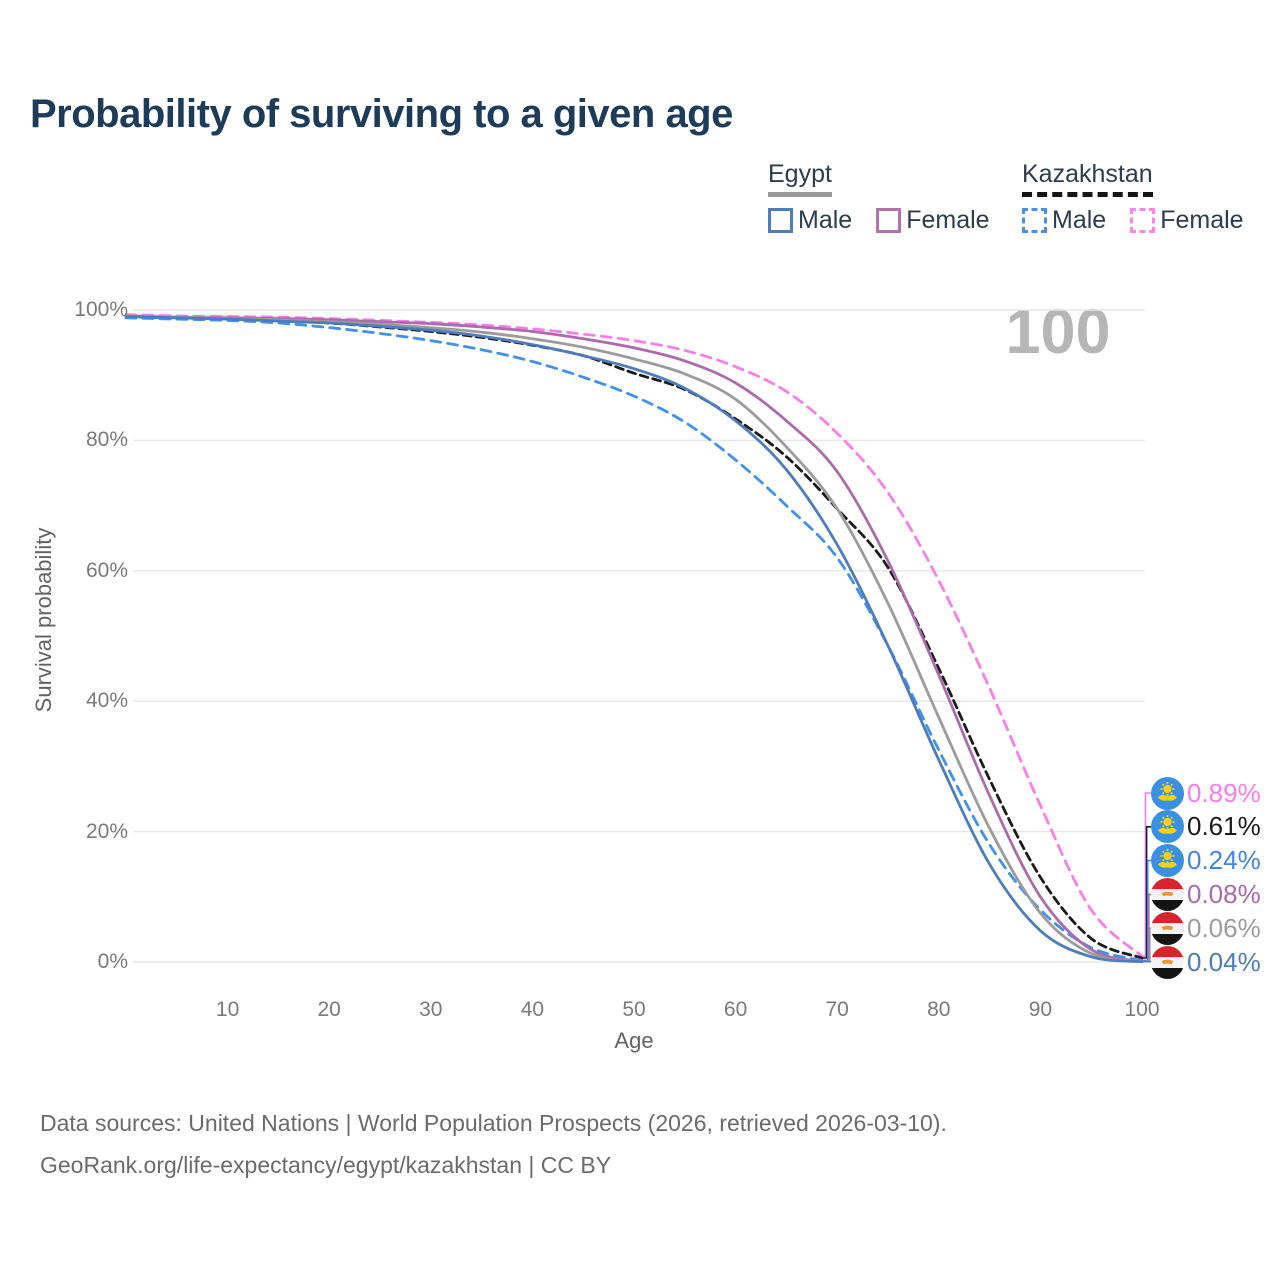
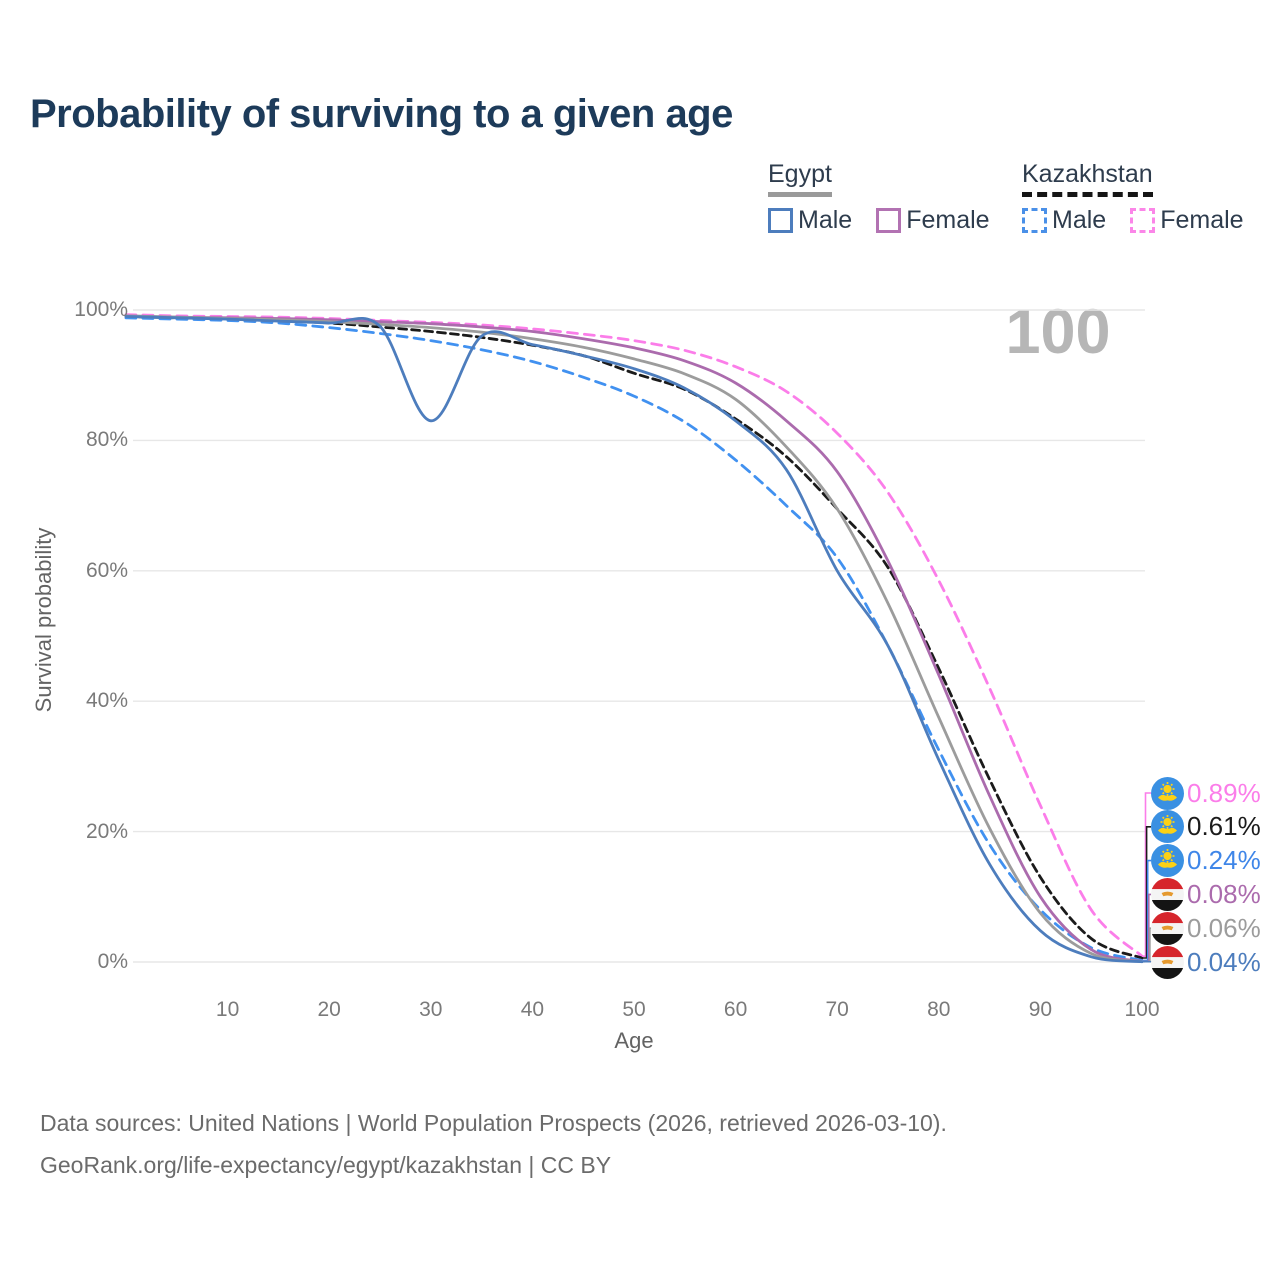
Egypt Male/30: 97% -> 83%
Egypt Male/70: 64% -> 60%
